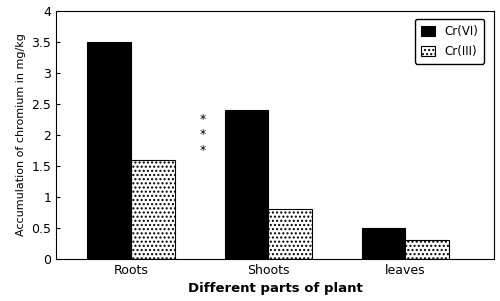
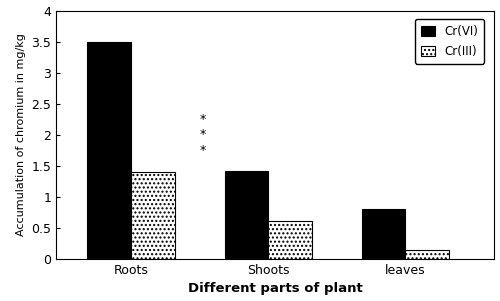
Cr(III)/Roots: 1.60 -> 1.40
Cr(VI)/Shoots: 2.40 -> 1.42
Cr(III)/Shoots: 0.80 -> 0.62
Cr(VI)/leaves: 0.50 -> 0.80
Cr(III)/leaves: 0.30 -> 0.15
